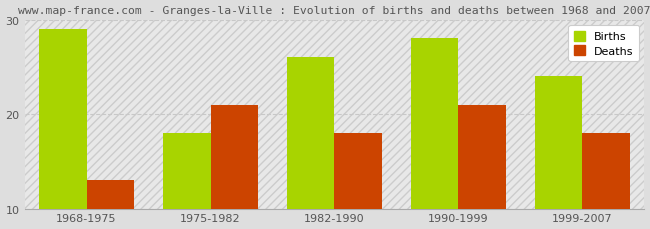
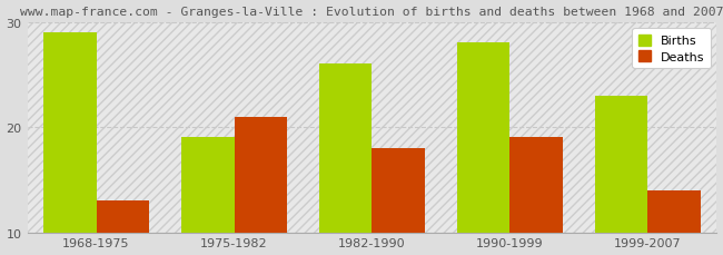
Births/1975-1982: 18 -> 19
Deaths/1990-1999: 21 -> 19
Births/1999-2007: 24 -> 23
Deaths/1999-2007: 18 -> 14
